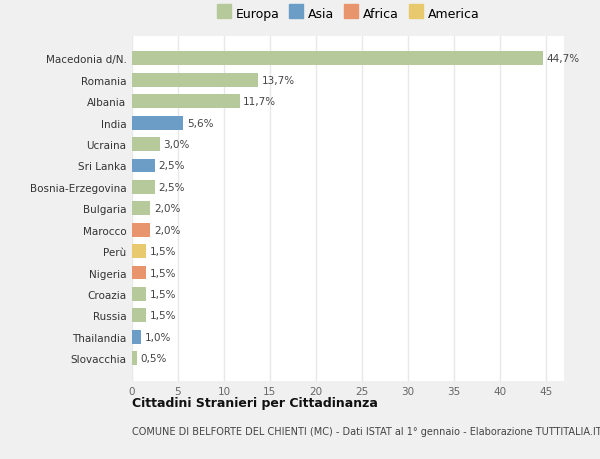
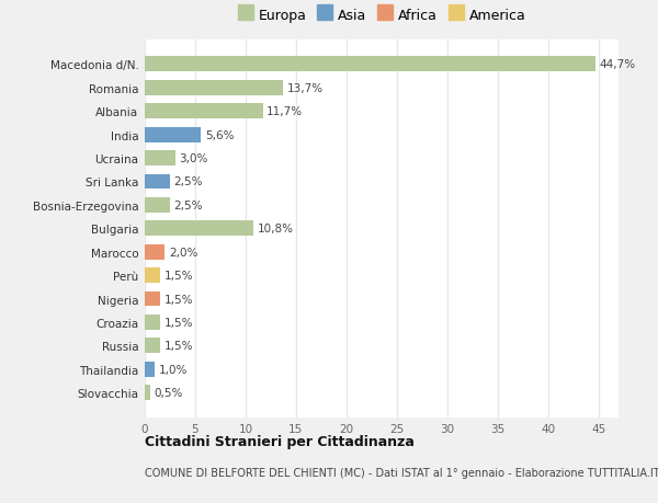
Bulgaria: 2,0% -> 10,8%
